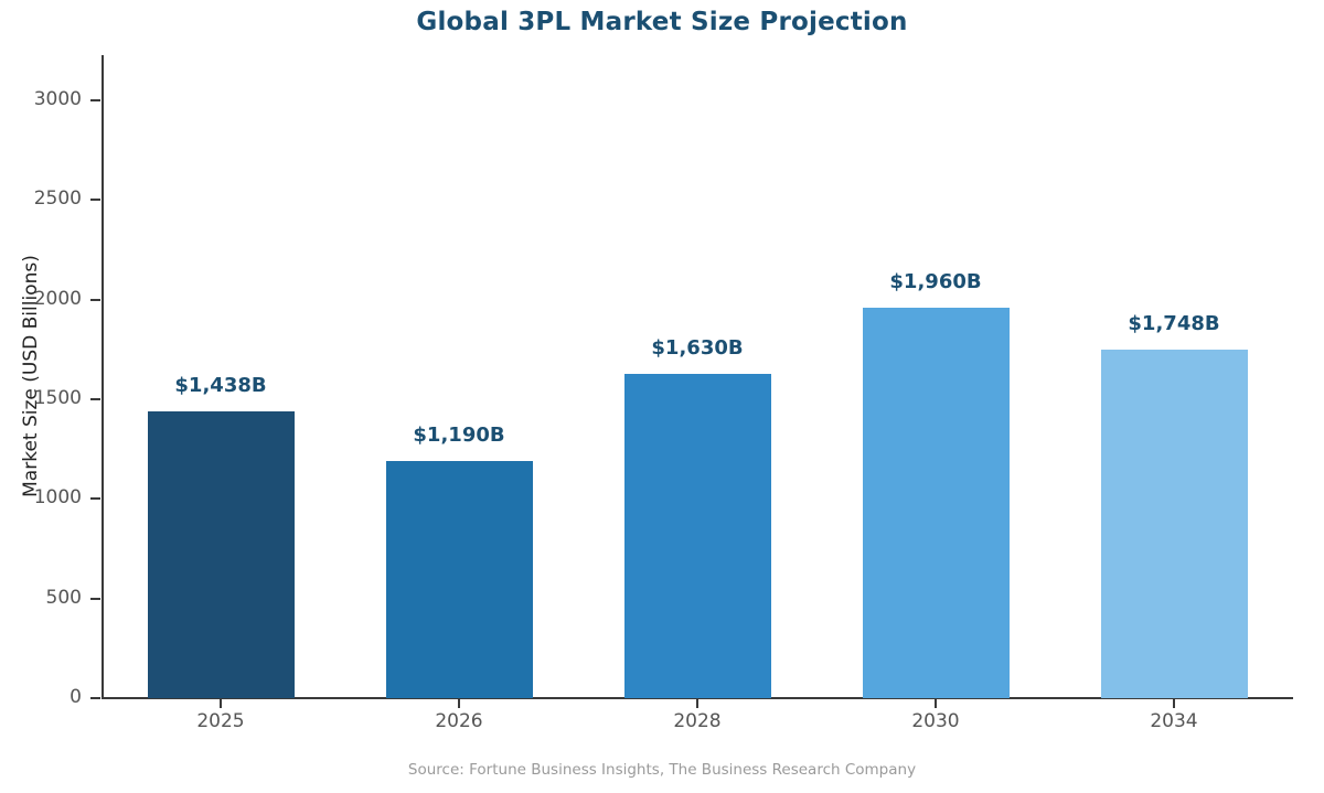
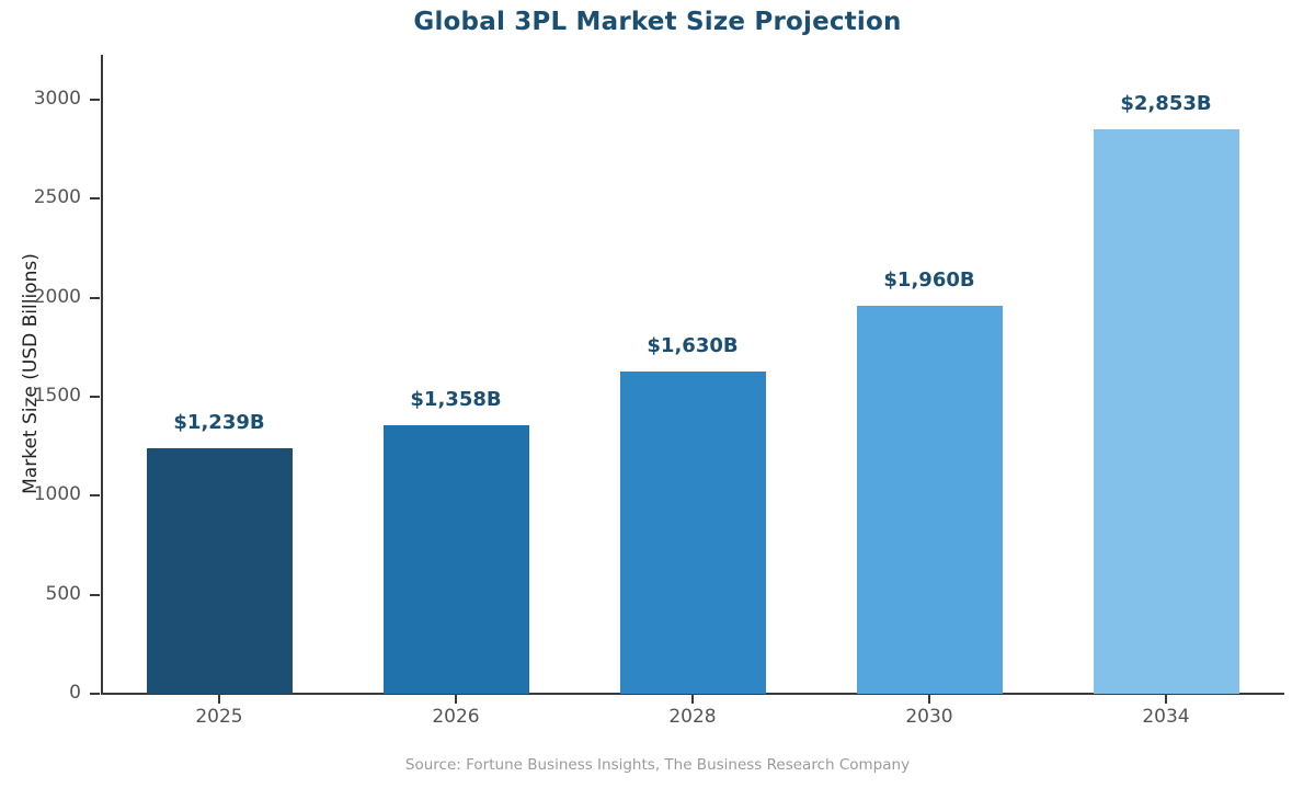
2025: $1,438B -> $1,239B
2026: $1,190B -> $1,358B
2034: $1,748B -> $2,853B
